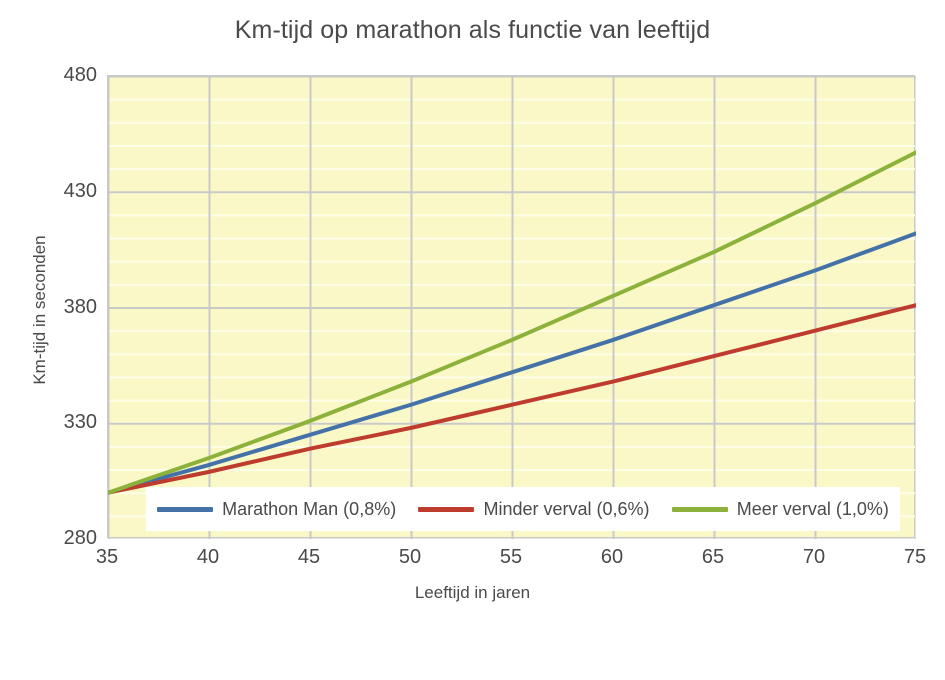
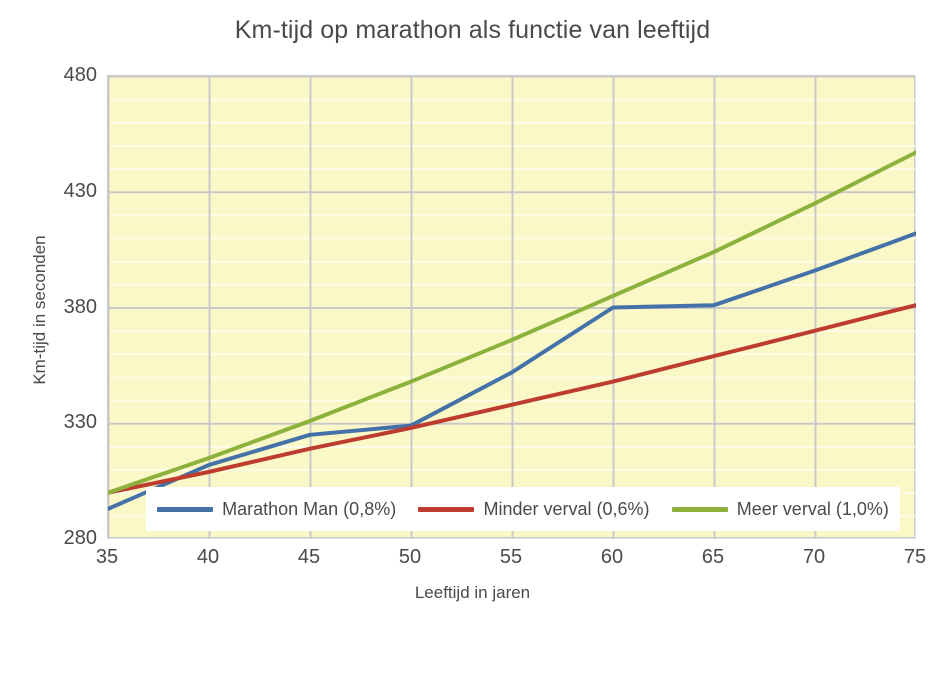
Marathon Man (0,8%)/35: 300 -> 293
Marathon Man (0,8%)/50: 338 -> 329
Marathon Man (0,8%)/60: 366 -> 380
